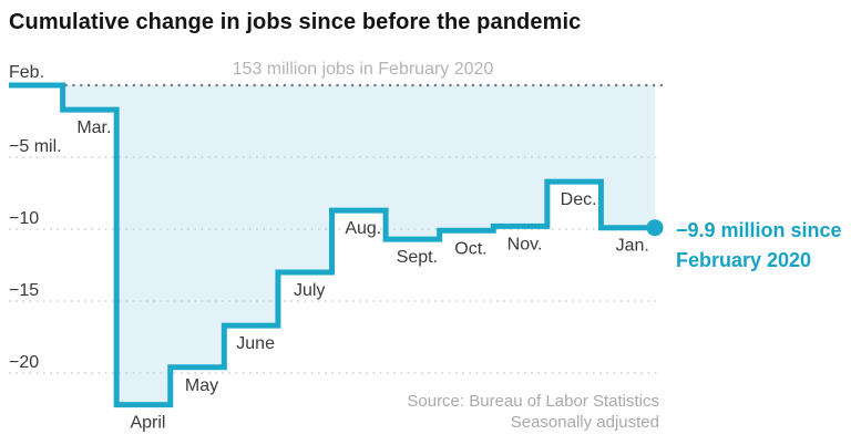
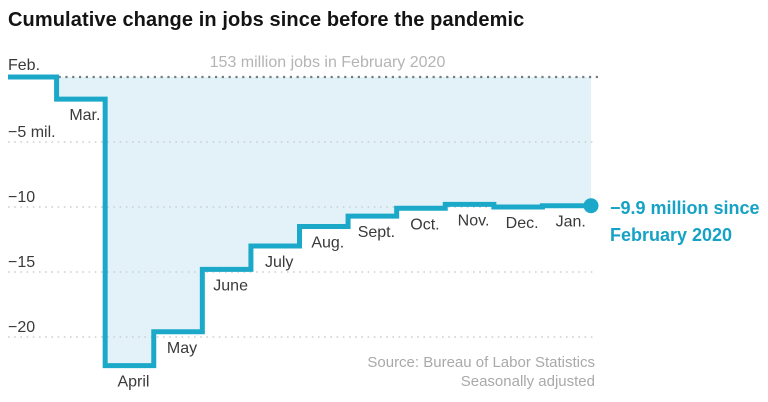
June: -16.7 -> -14.8
Aug.: -8.7 -> -11.5
Dec.: -6.7 -> -10.0
